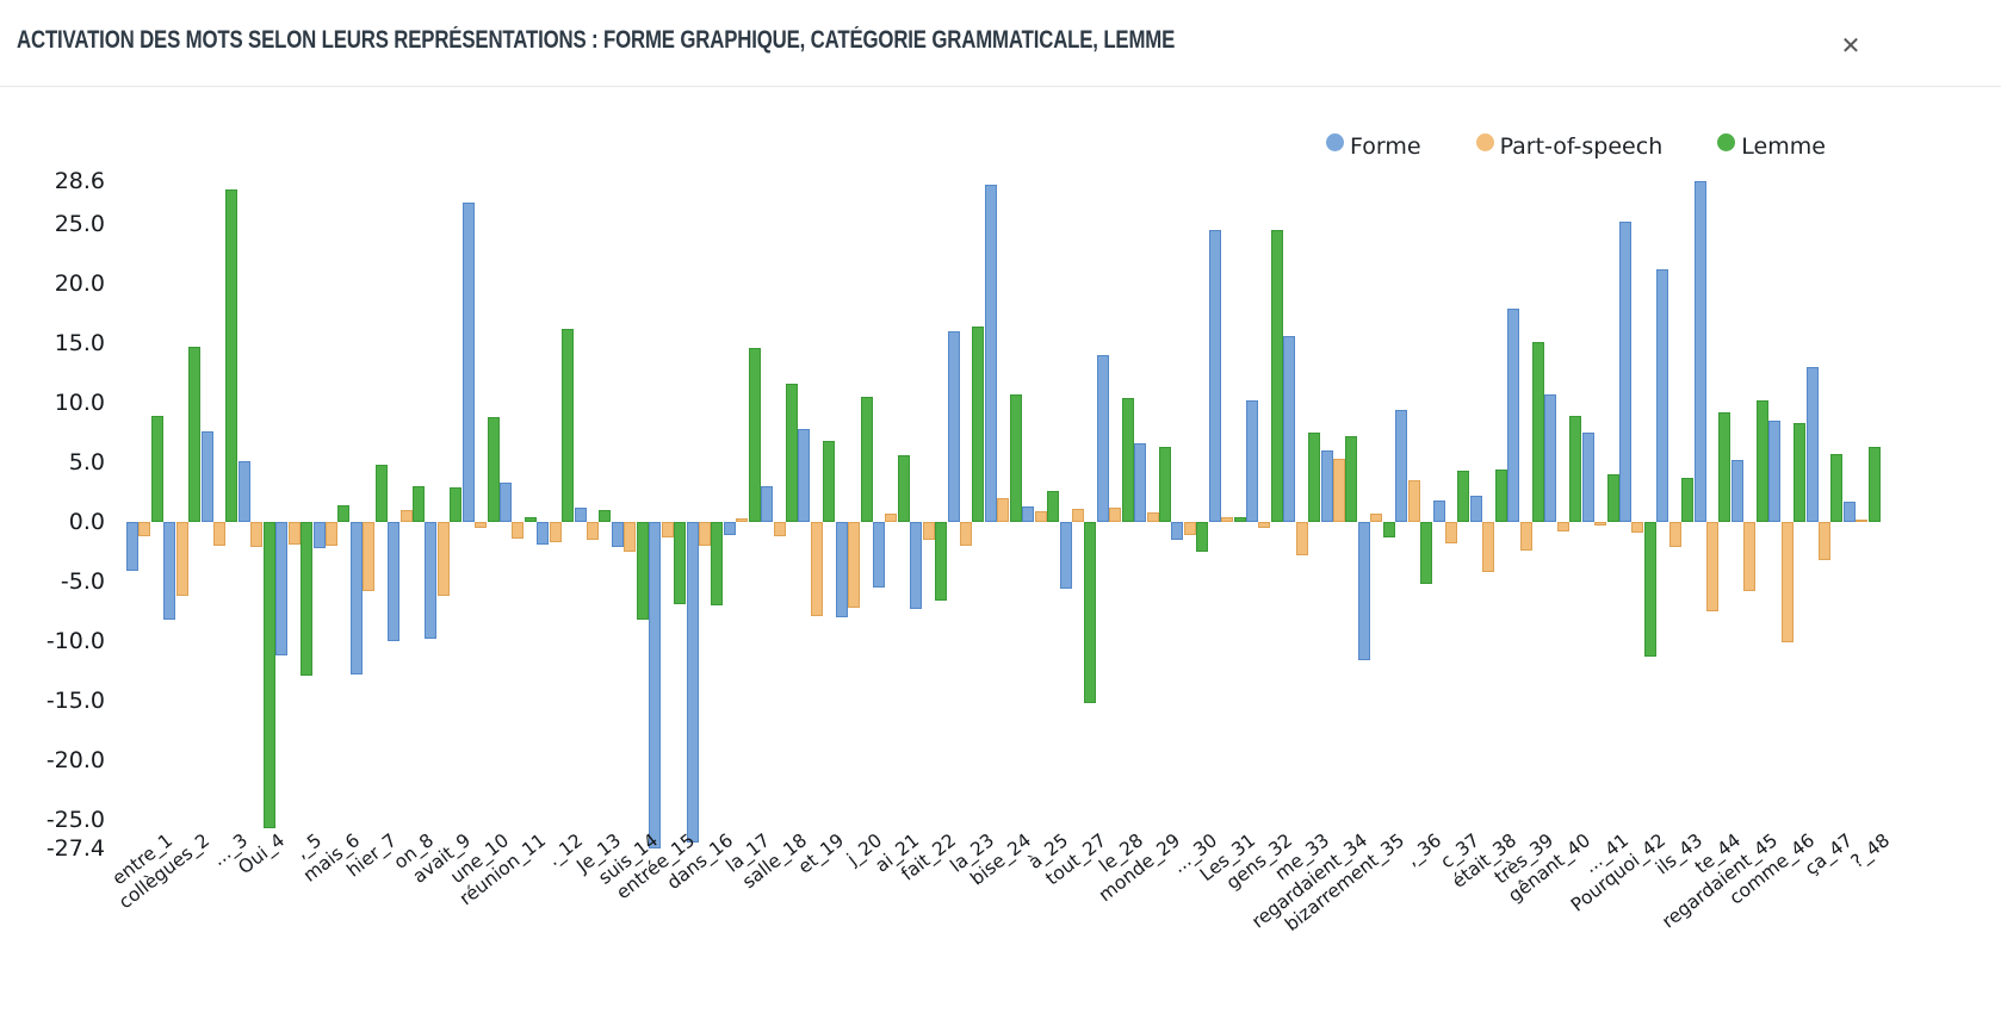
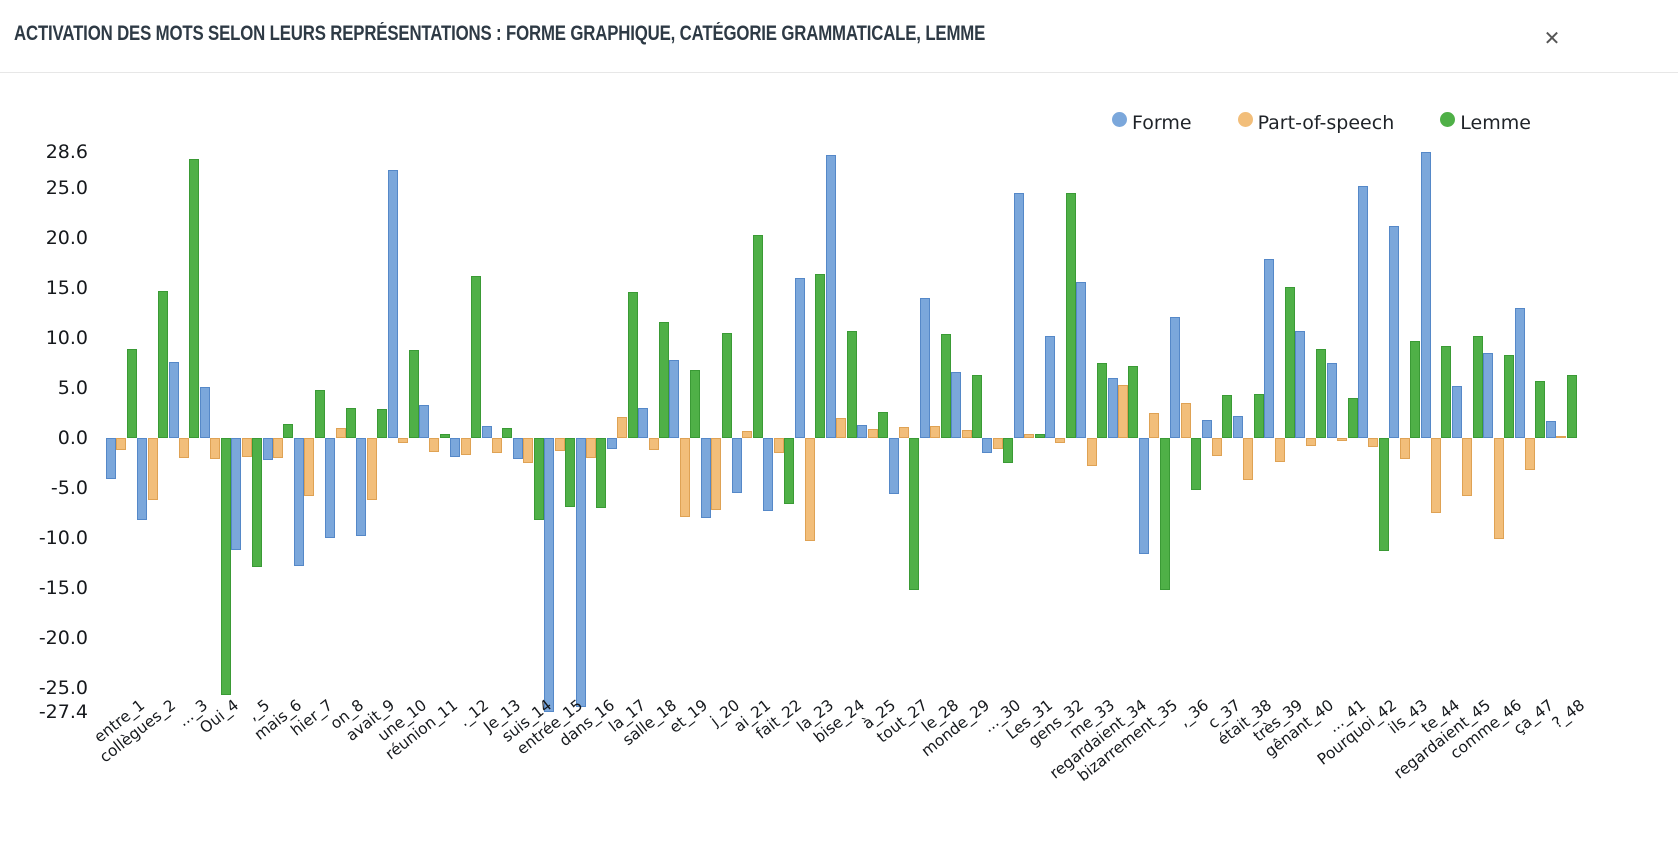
Part-of-speech/la_17: 0.3 -> 2.1
Lemme/ai_21: 5.6 -> 20.3
Part-of-speech/la_23: -2.0 -> -10.3
Part-of-speech/bizarrement_35: 0.7 -> 2.5
Lemme/bizarrement_35: -1.3 -> -15.2
Forme/,_36: 9.4 -> 12.1
Lemme/ils_43: 3.7 -> 9.7
